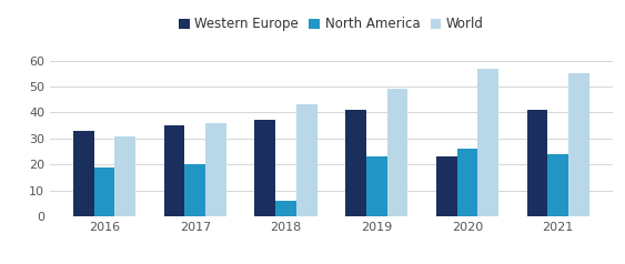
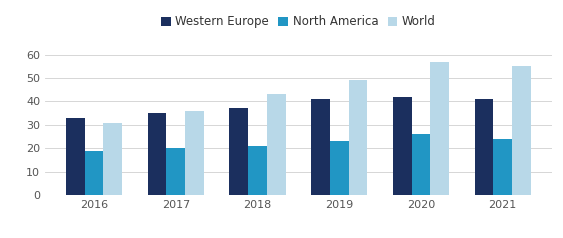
North America/2018: 6 -> 21
Western Europe/2020: 23 -> 42
